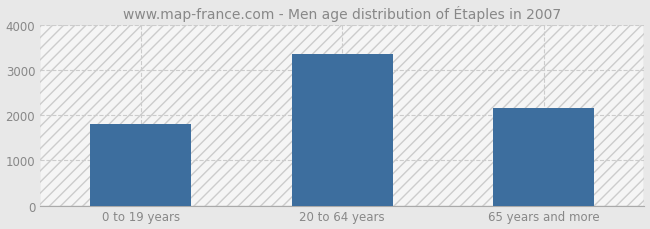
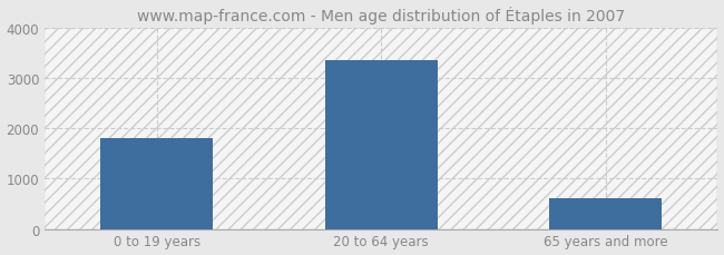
65 years and more: 2150 -> 600
